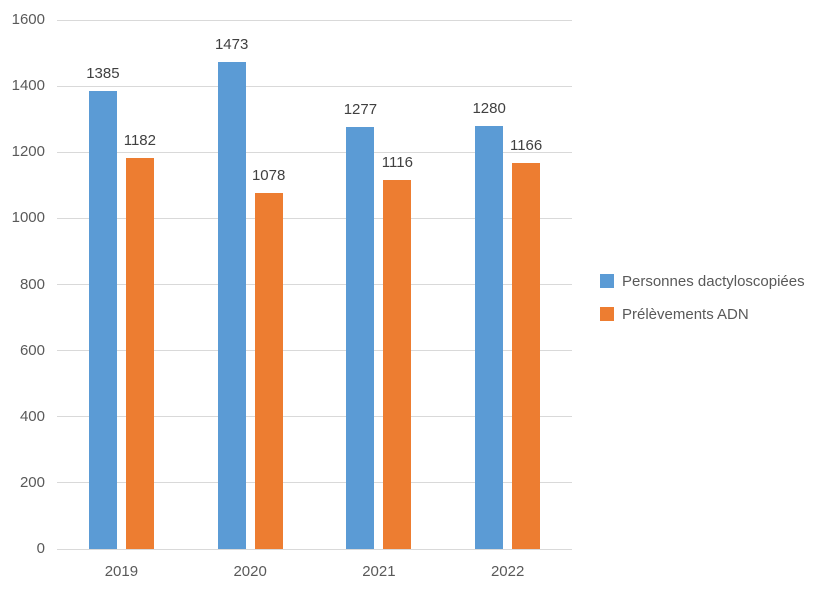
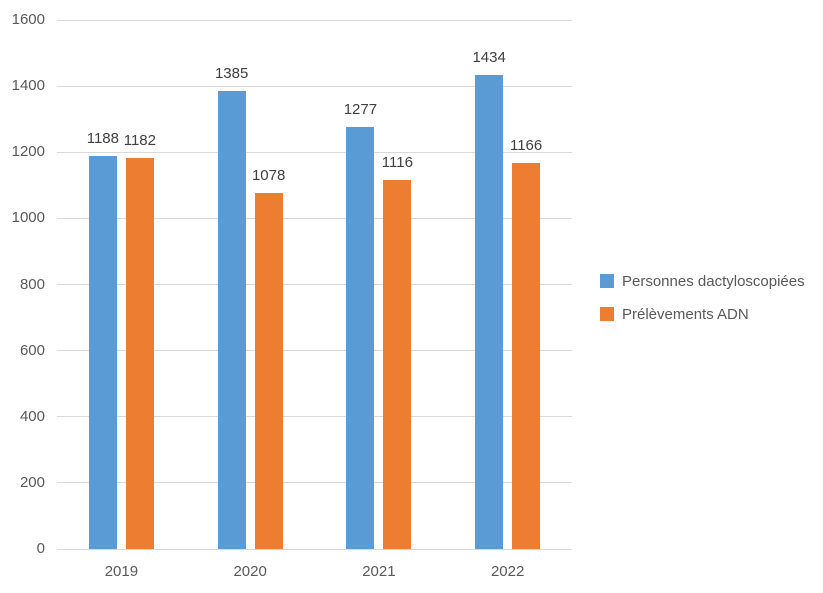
Personnes dactyloscopiées/2019: 1385 -> 1188
Personnes dactyloscopiées/2020: 1473 -> 1385
Personnes dactyloscopiées/2022: 1280 -> 1434
